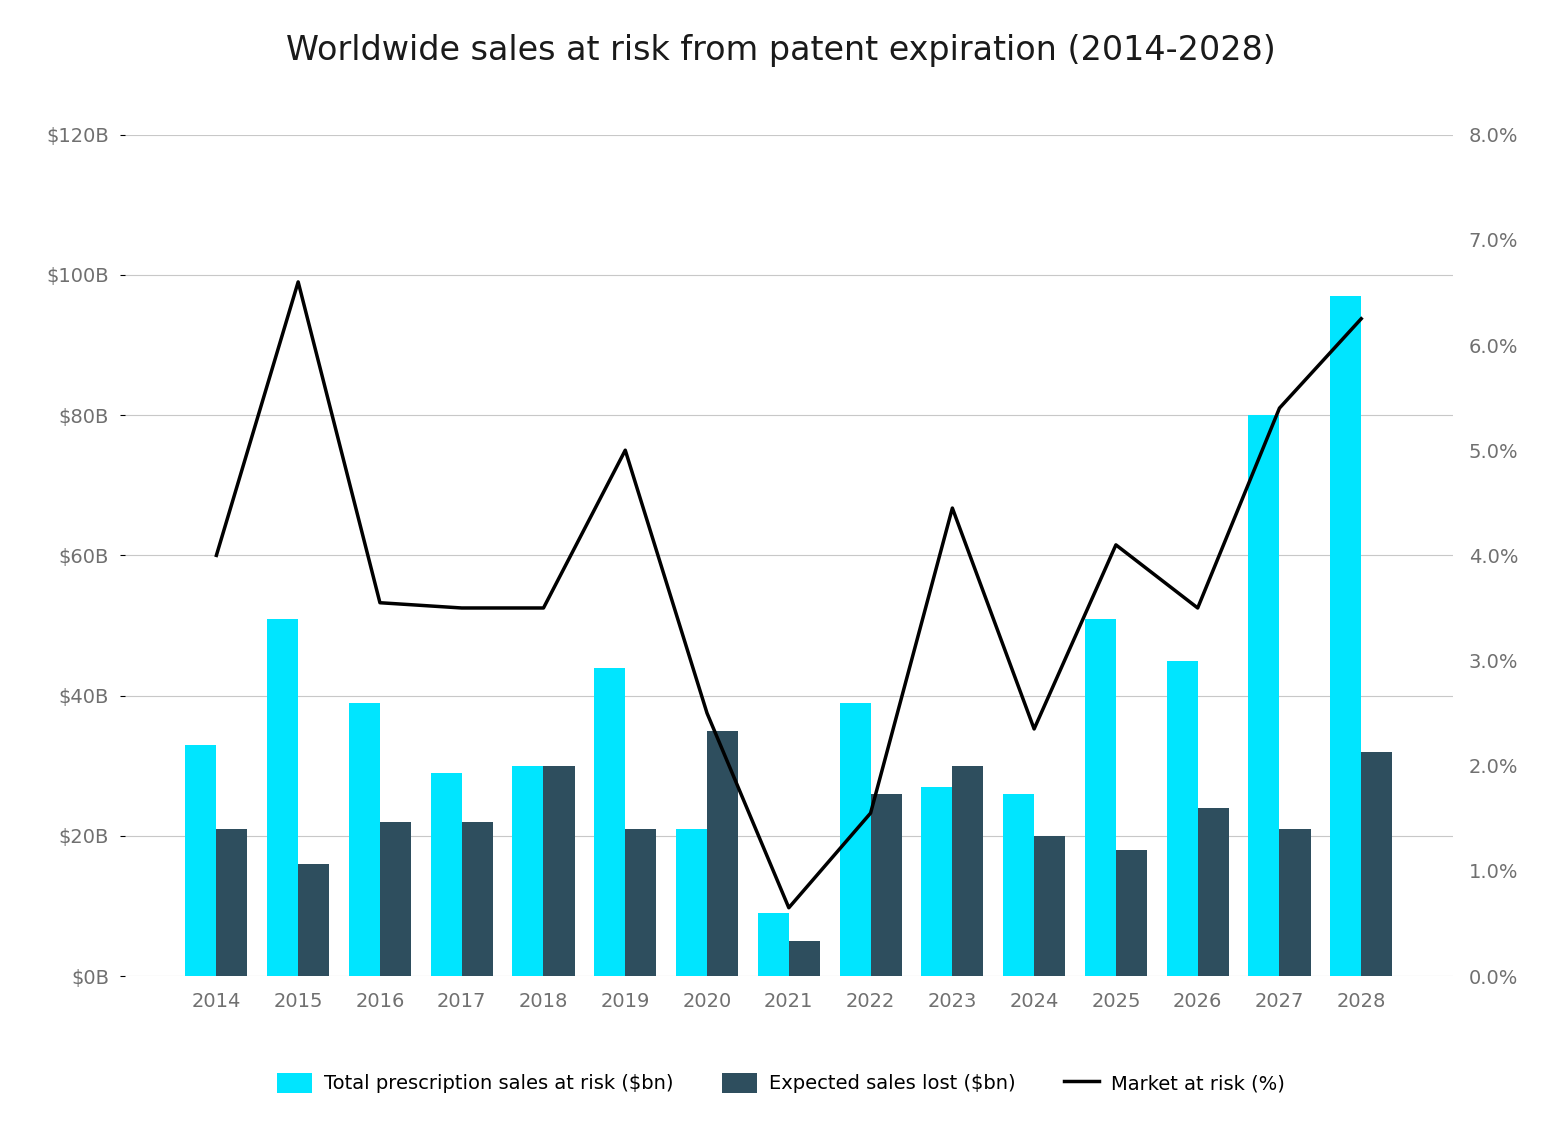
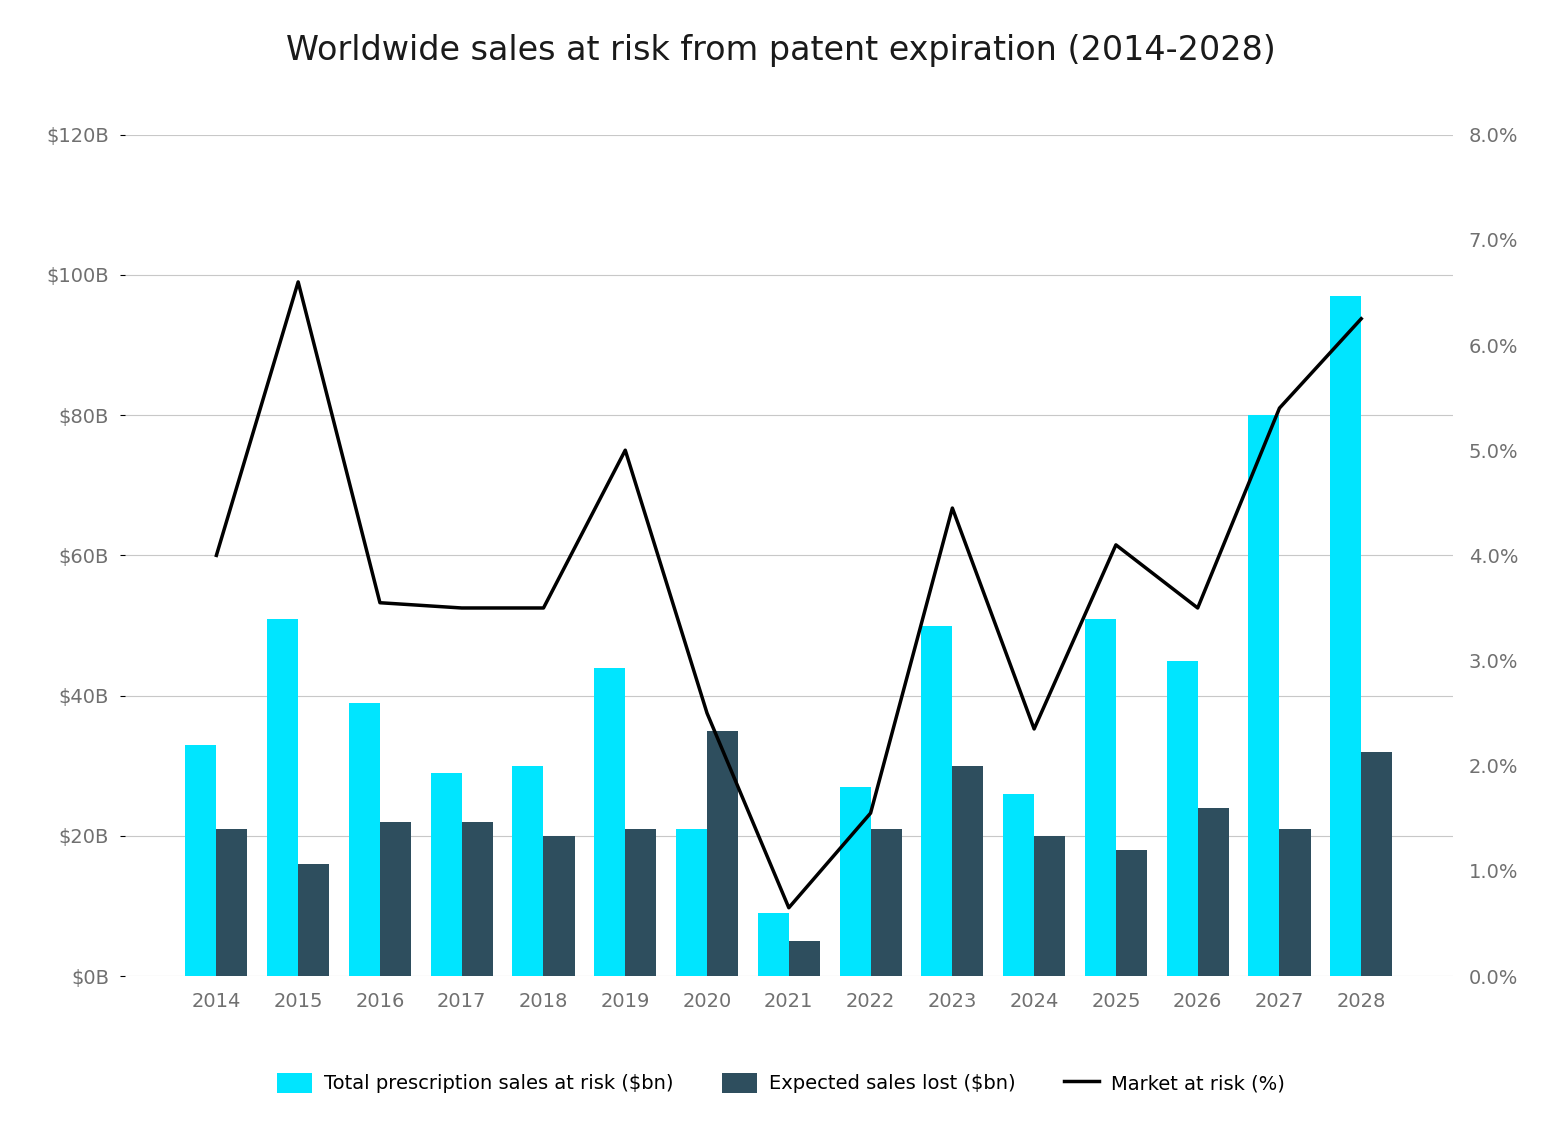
Expected sales lost ($bn)/2018: $30B -> $20B
Total prescription sales at risk ($bn)/2022: $39B -> $27B
Expected sales lost ($bn)/2022: $26B -> $21B
Total prescription sales at risk ($bn)/2023: $27B -> $50B
